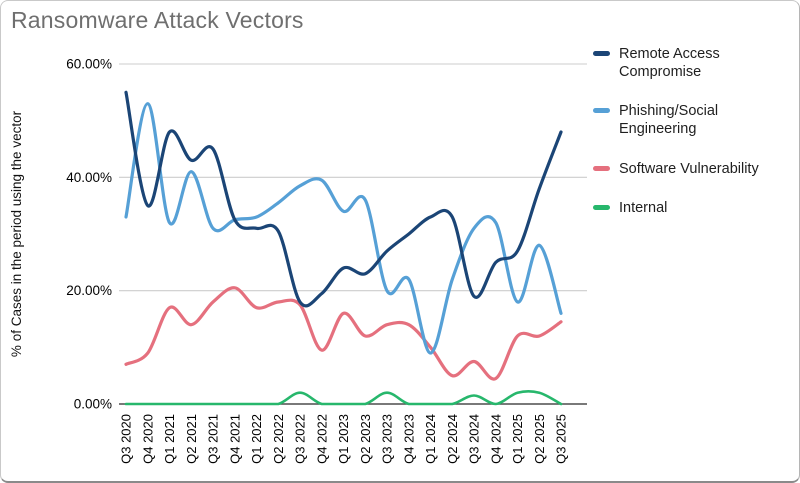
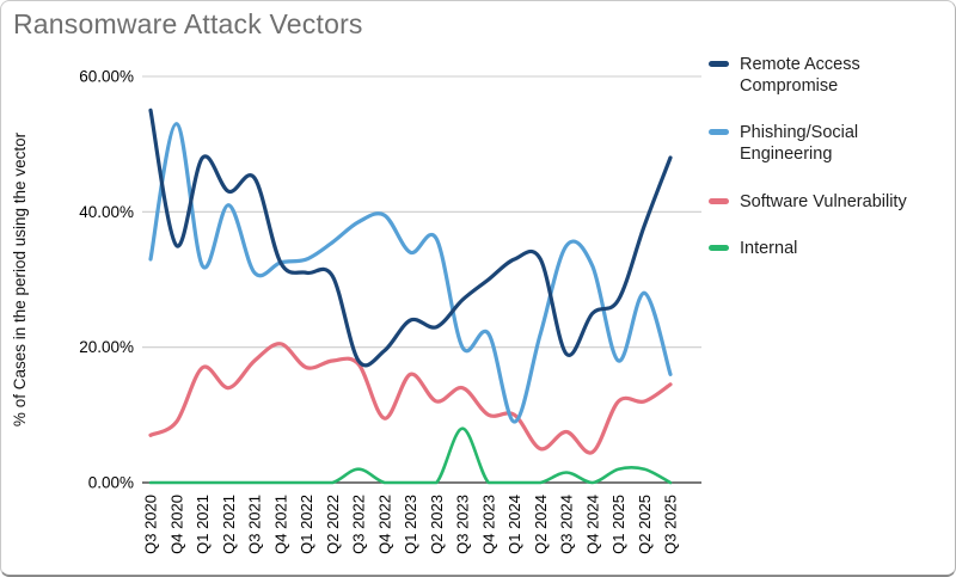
Internal/Q3 2023: 2% -> 8%
Software Vulnerability/Q4 2023: 14% -> 10%
Phishing/Social Engineering/Q3 2024: 31% -> 35%
